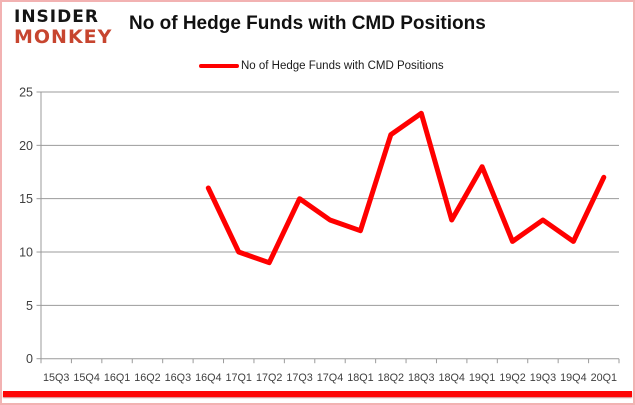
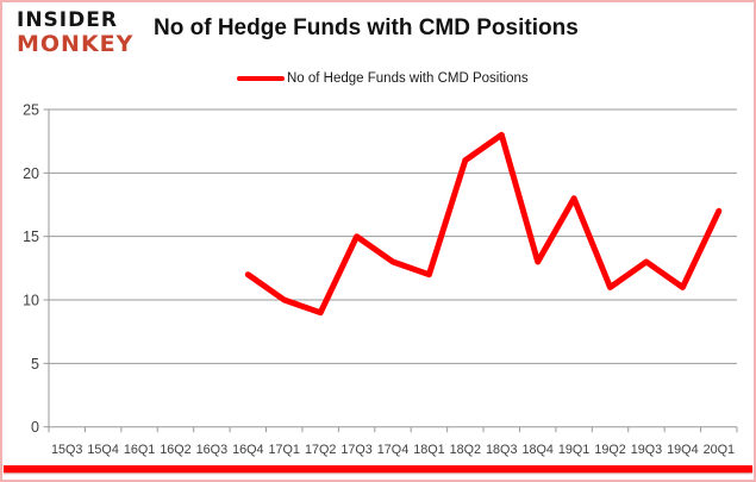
16Q4: 16 -> 12
